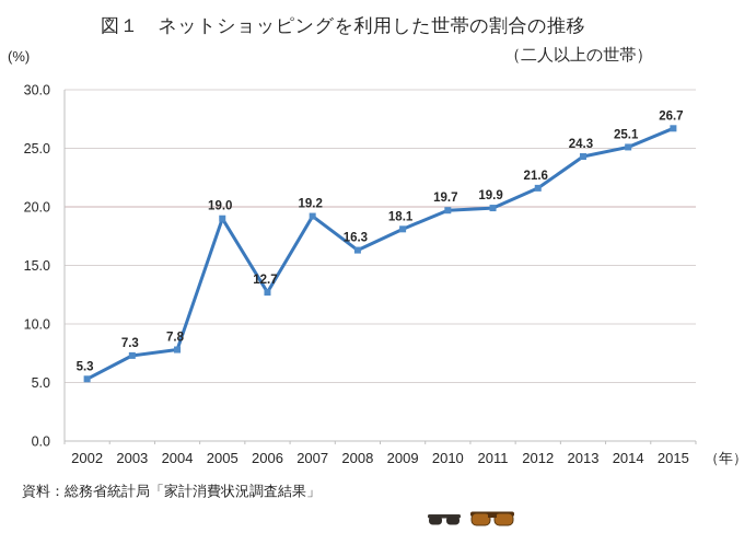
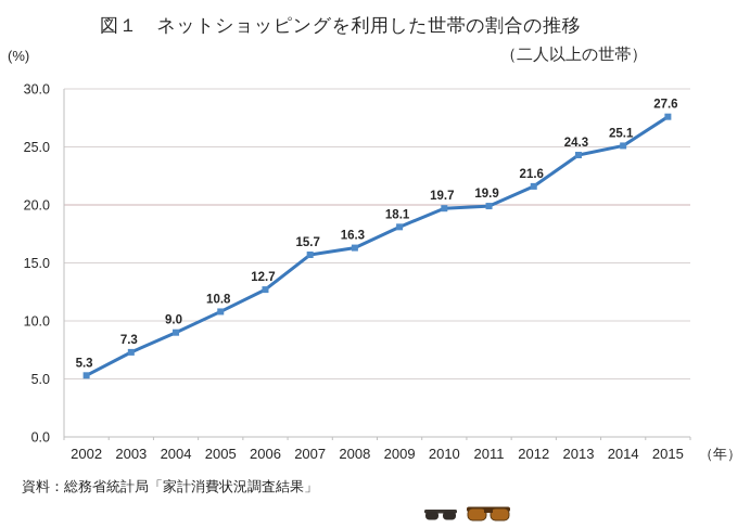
2004: 7.8 -> 9.0
2005: 19.0 -> 10.8
2007: 19.2 -> 15.7
2015: 26.7 -> 27.6
